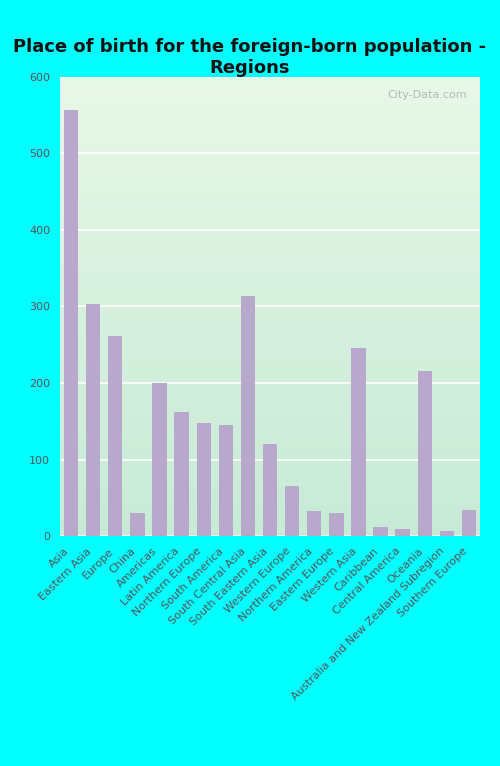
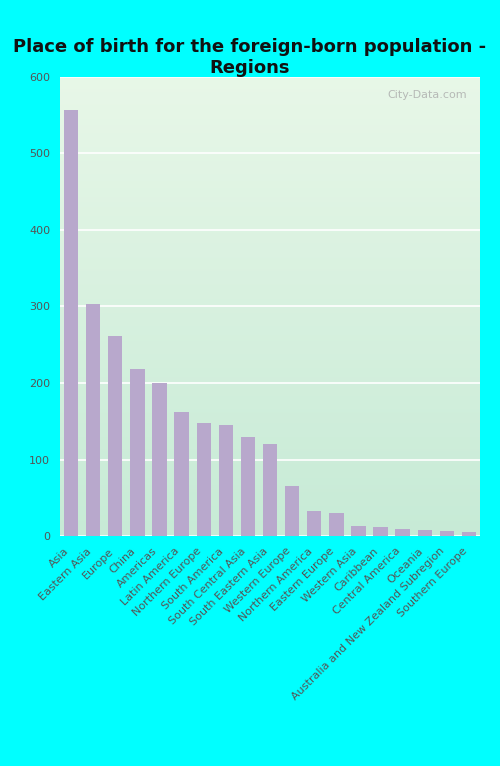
China: 30 -> 218
South Central Asia: 314 -> 129
Western Asia: 246 -> 13
Oceania: 216 -> 8
Southern Europe: 34 -> 5
